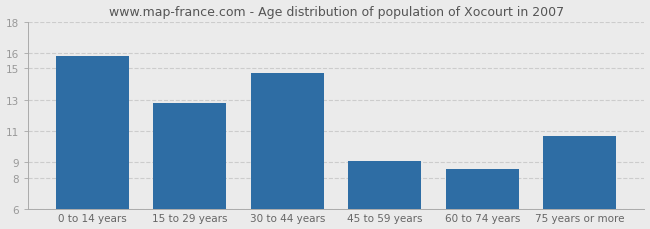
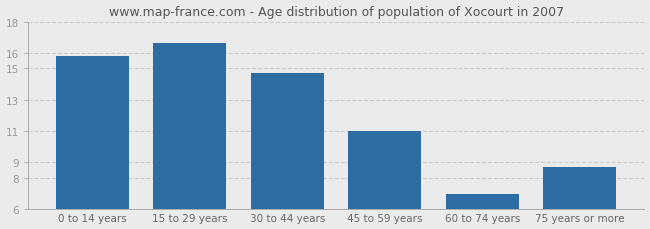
15 to 29 years: 12.8 -> 16.6
45 to 59 years: 9.1 -> 11.0
60 to 74 years: 8.6 -> 7.0
75 years or more: 10.7 -> 8.7
